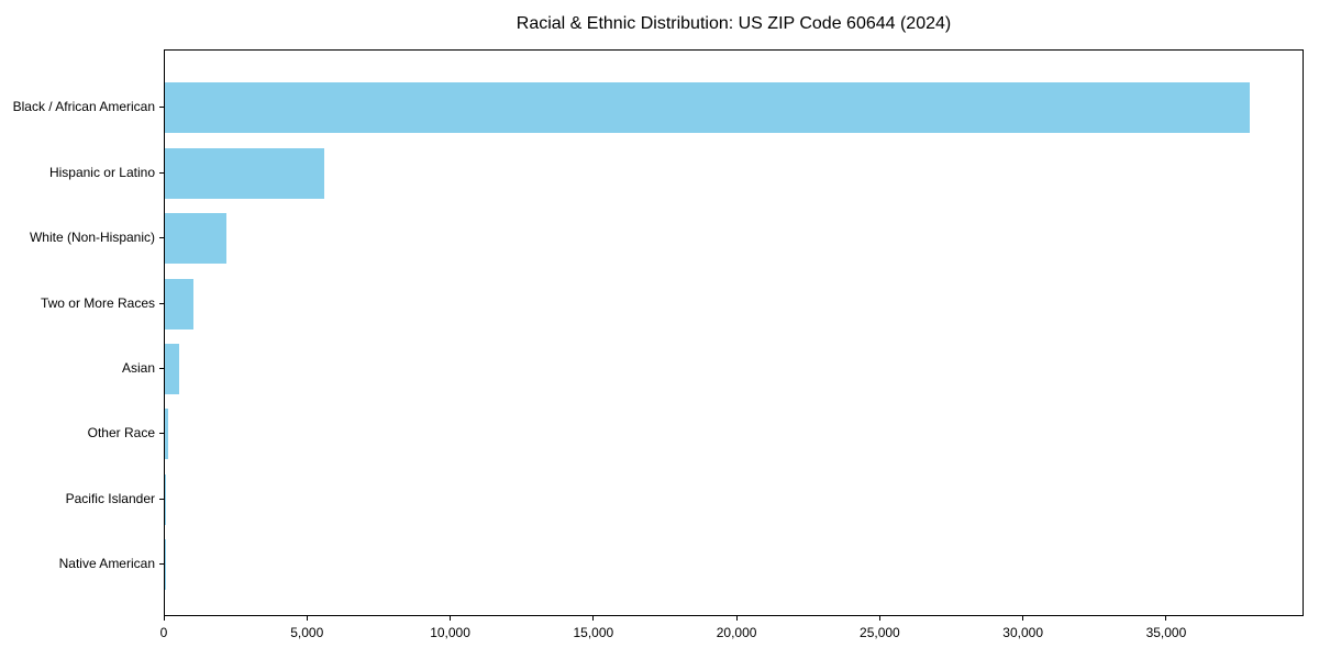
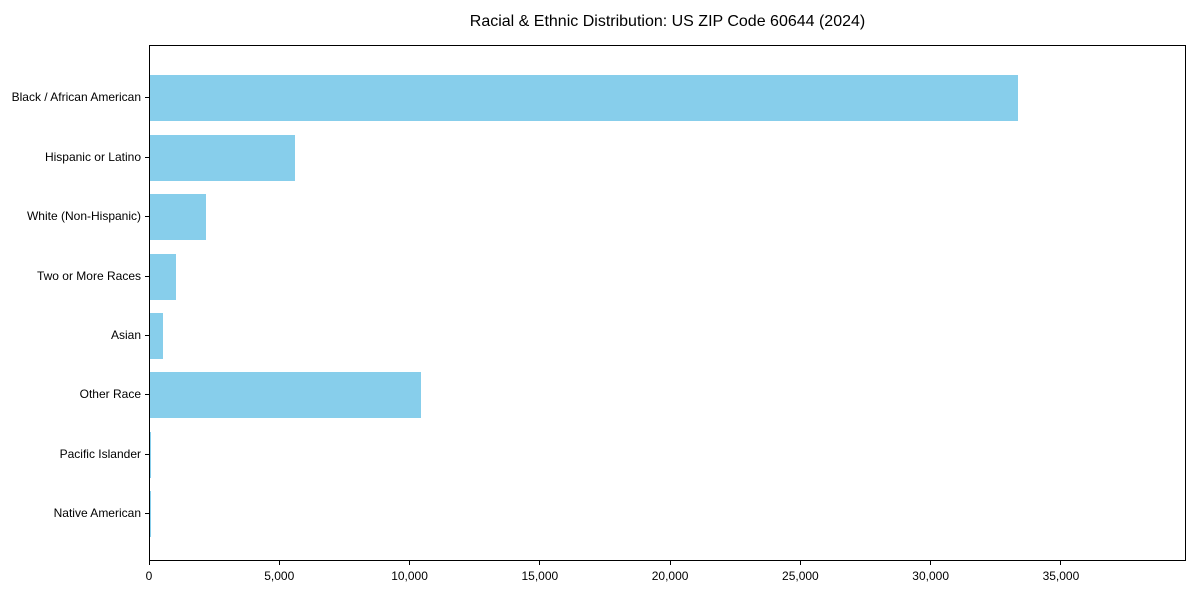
Black / African American: 37900 -> 33300
Other Race: 100 -> 10400
